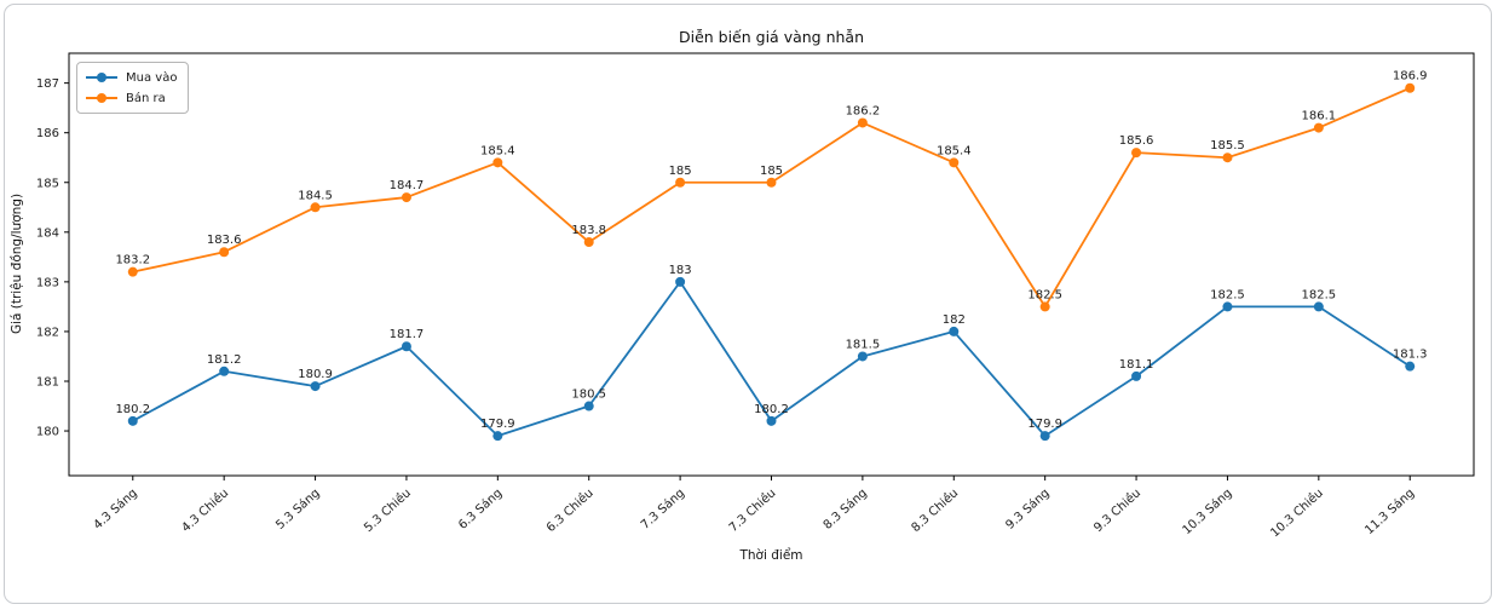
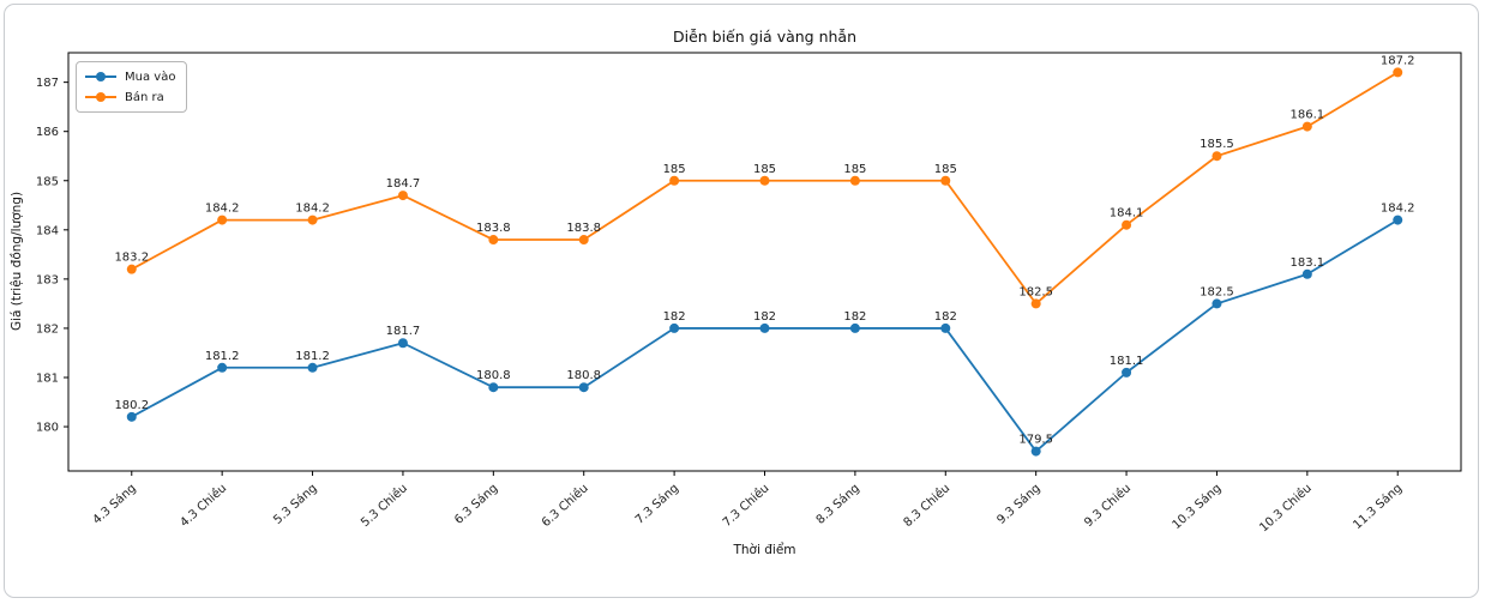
Bán ra/4.3 Chiều: 183.6 -> 184.2
Mua vào/5.3 Sáng: 180.9 -> 181.2
Bán ra/5.3 Sáng: 184.5 -> 184.2
Mua vào/6.3 Sáng: 179.9 -> 180.8
Bán ra/6.3 Sáng: 185.4 -> 183.8
Mua vào/6.3 Chiều: 180.5 -> 180.8
Mua vào/7.3 Sáng: 183 -> 182
Mua vào/7.3 Chiều: 180.2 -> 182
Mua vào/8.3 Sáng: 181.5 -> 182
Bán ra/8.3 Sáng: 186.2 -> 185
Bán ra/8.3 Chiều: 185.4 -> 185
Mua vào/9.3 Sáng: 179.9 -> 179.5
Bán ra/9.3 Chiều: 185.6 -> 184.1
Mua vào/10.3 Chiều: 182.5 -> 183.1
Mua vào/11.3 Sáng: 181.3 -> 184.2
Bán ra/11.3 Sáng: 186.9 -> 187.2
